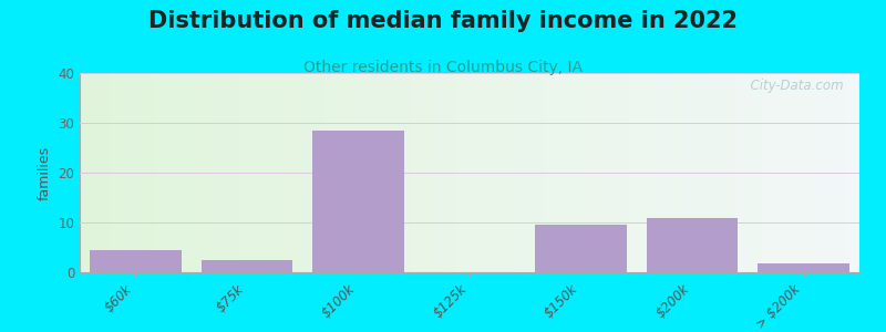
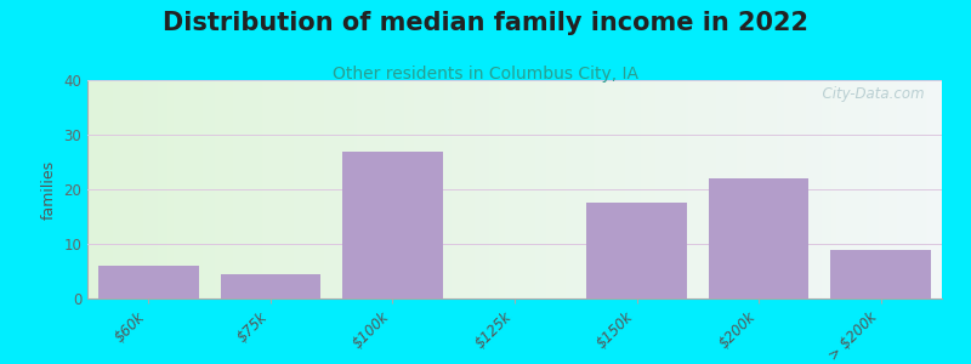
$60k: 4.5 -> 6.0
$75k: 2.5 -> 4.5
$100k: 28.5 -> 27.0
$150k: 9.5 -> 17.5
$200k: 11.0 -> 22.0
> $200k: 1.8 -> 9.0
